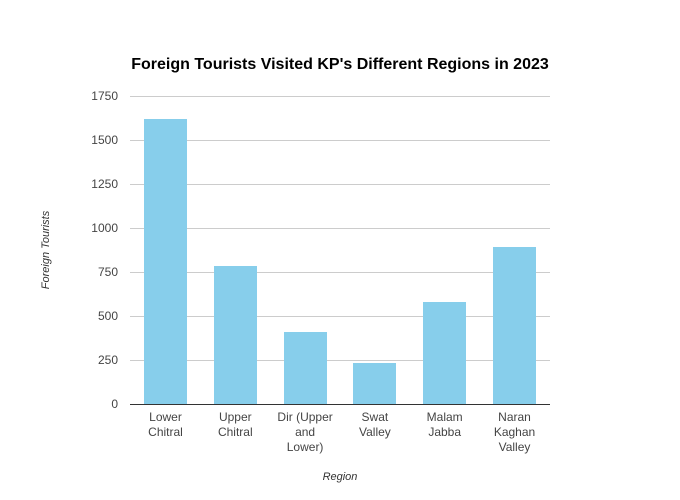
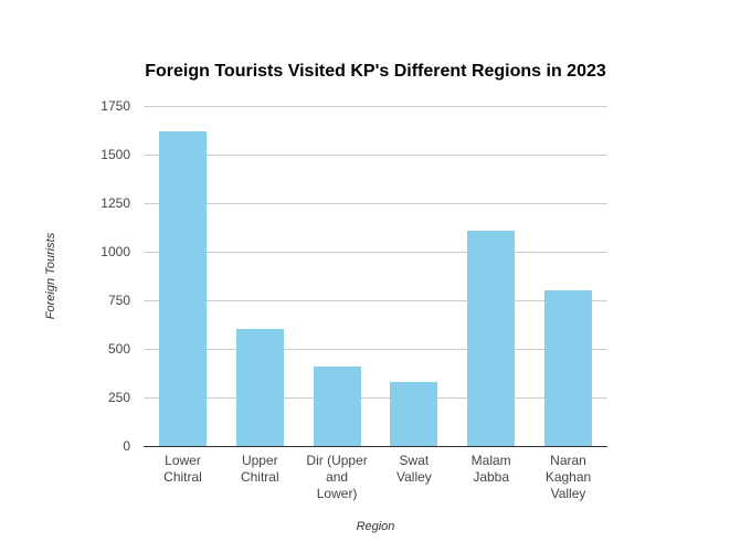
Upper Chitral: 780 -> 600
Swat Valley: 240 -> 330
Malam Jabba: 580 -> 1110
Naran Kaghan Valley: 890 -> 800
